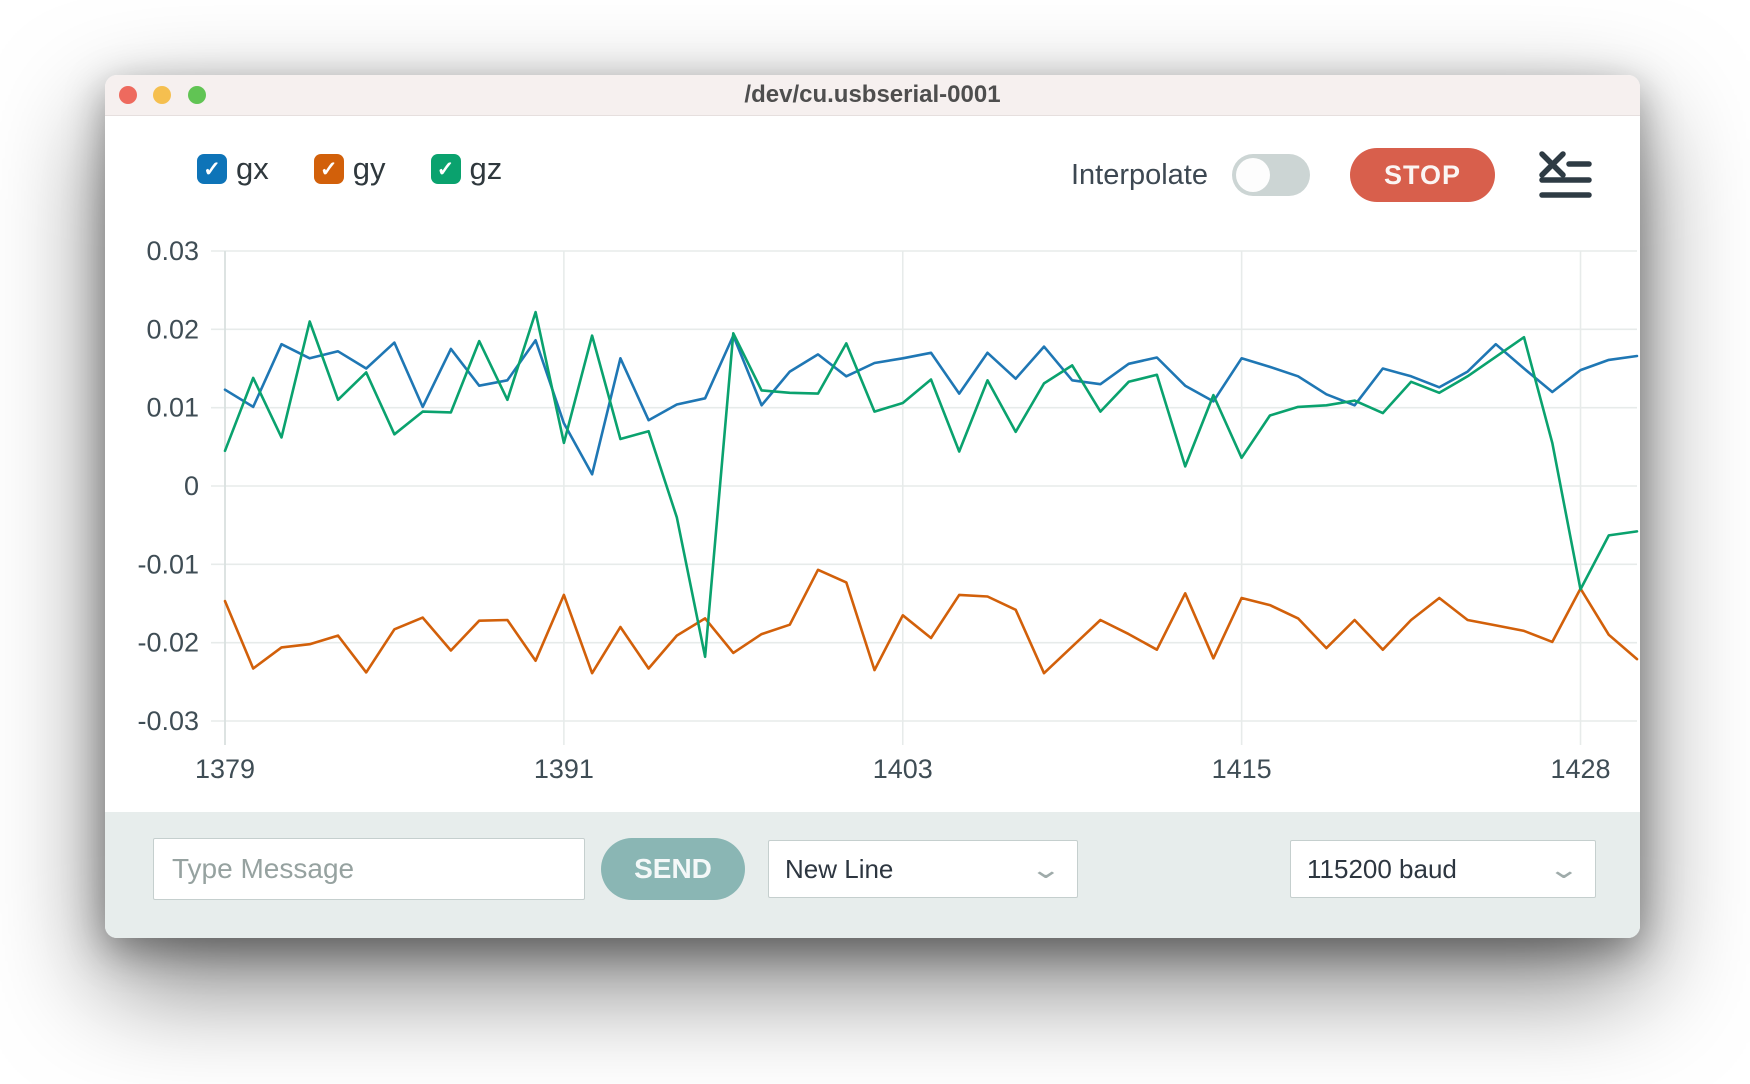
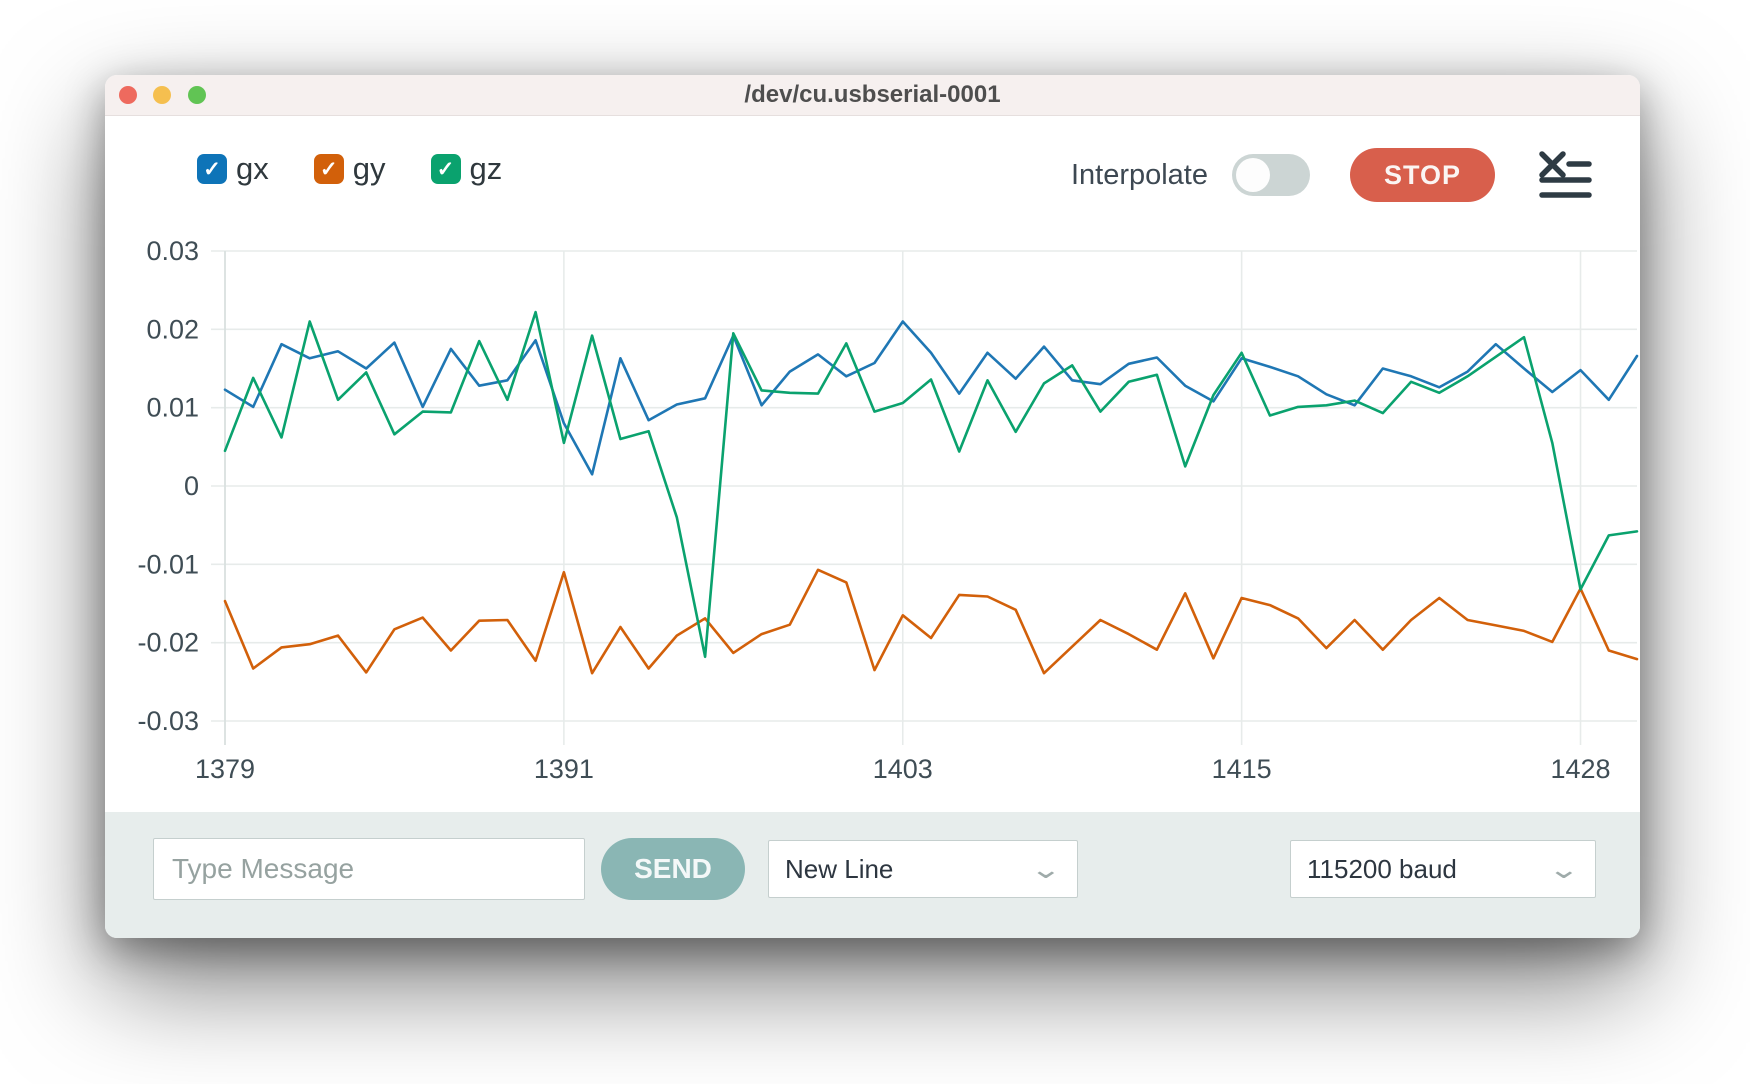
gy/1391: -0.014 -> -0.011
gx/1403: 0.016 -> 0.021
gz/1415: 0.004 -> 0.017
gx/1428: 0.016 -> 0.011
gy/1428: -0.019 -> -0.021
